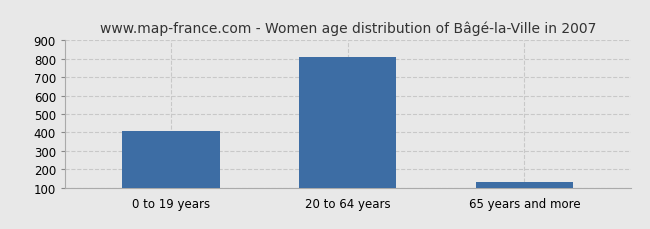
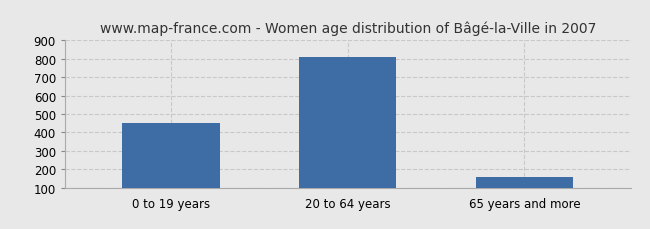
0 to 19 years: 400 -> 450
65 years and more: 130 -> 160
